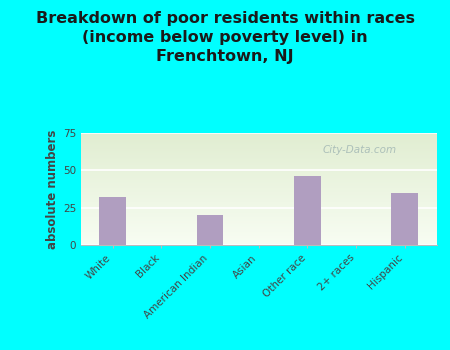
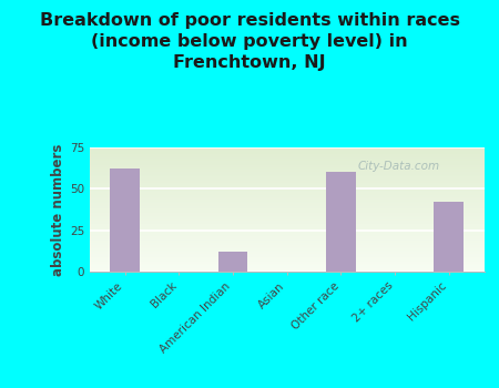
White: 32 -> 62
American Indian: 20 -> 12
Other race: 46 -> 60
Hispanic: 35 -> 42
